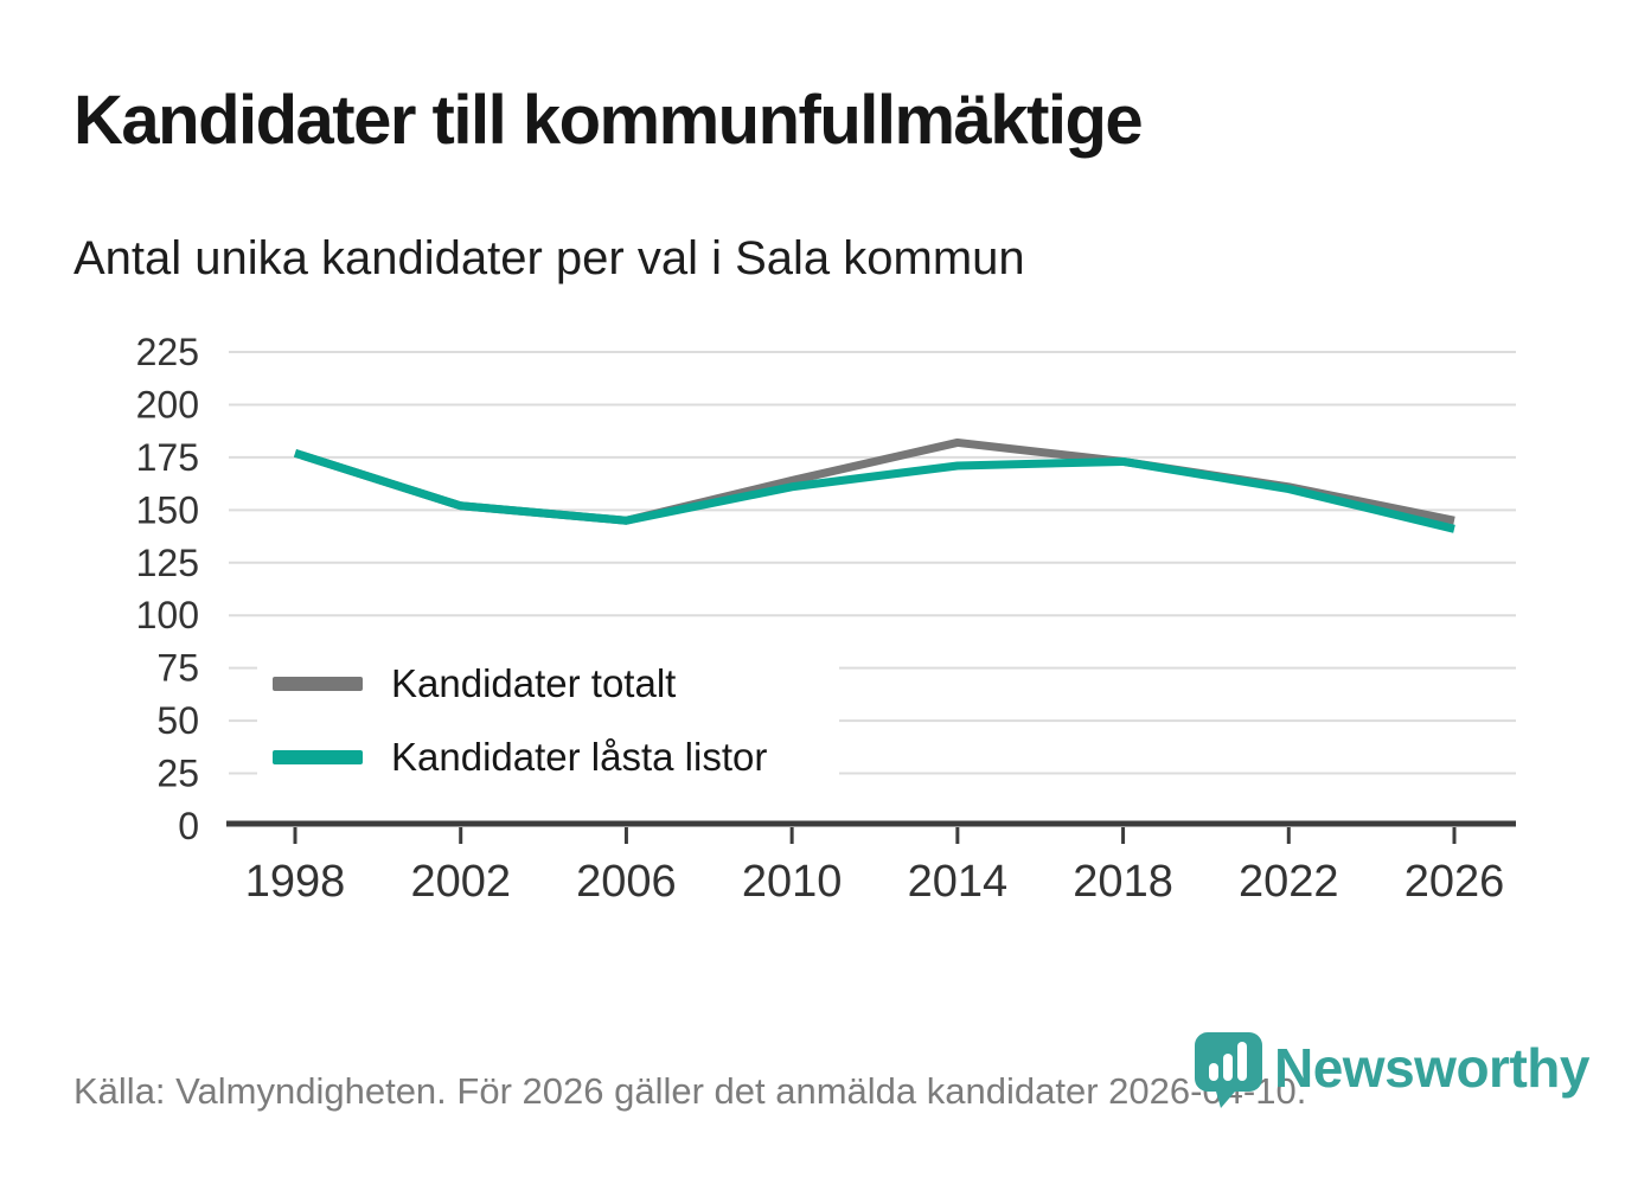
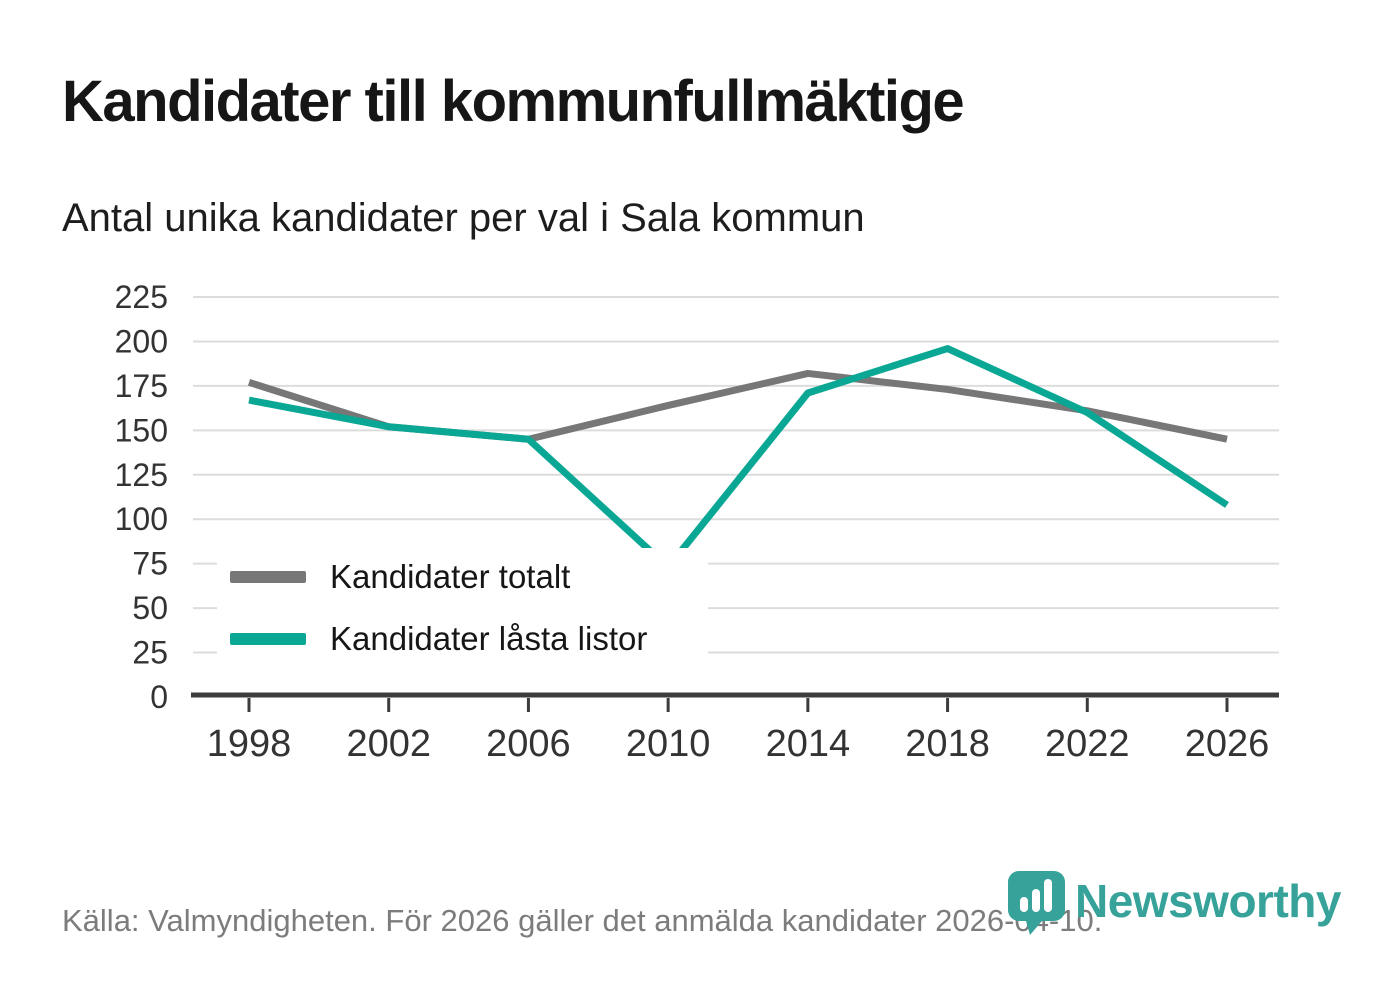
Kandidater låsta listor/1998: 177 -> 167
Kandidater låsta listor/2010: 161 -> 73
Kandidater låsta listor/2018: 173 -> 196
Kandidater låsta listor/2026: 141 -> 108
